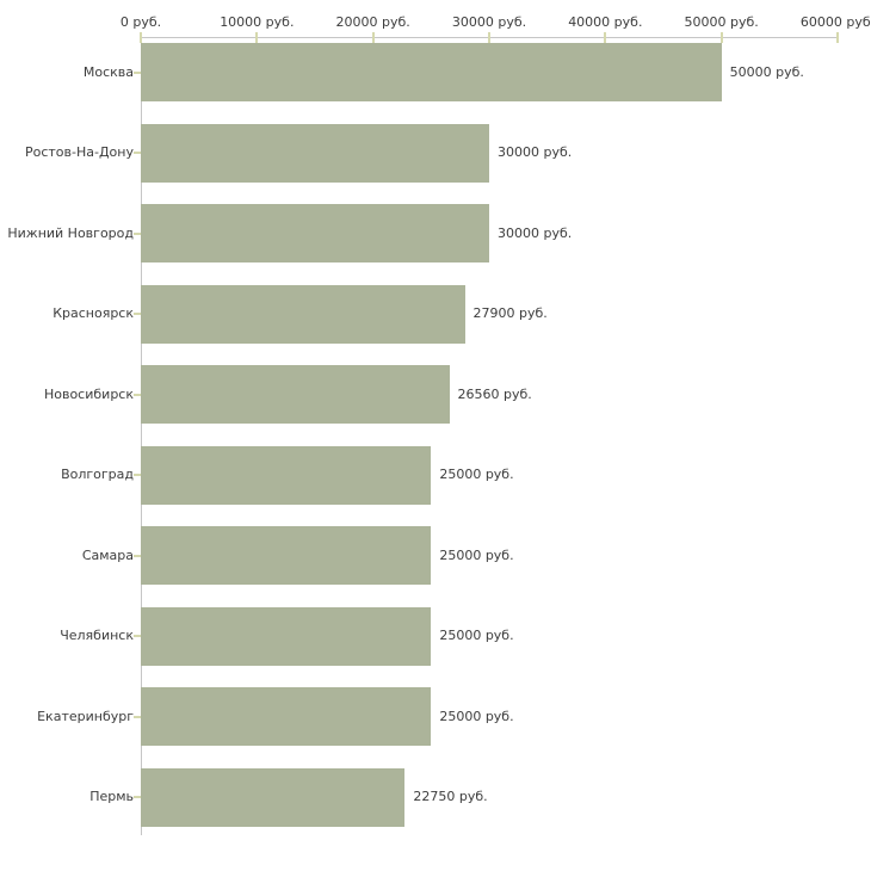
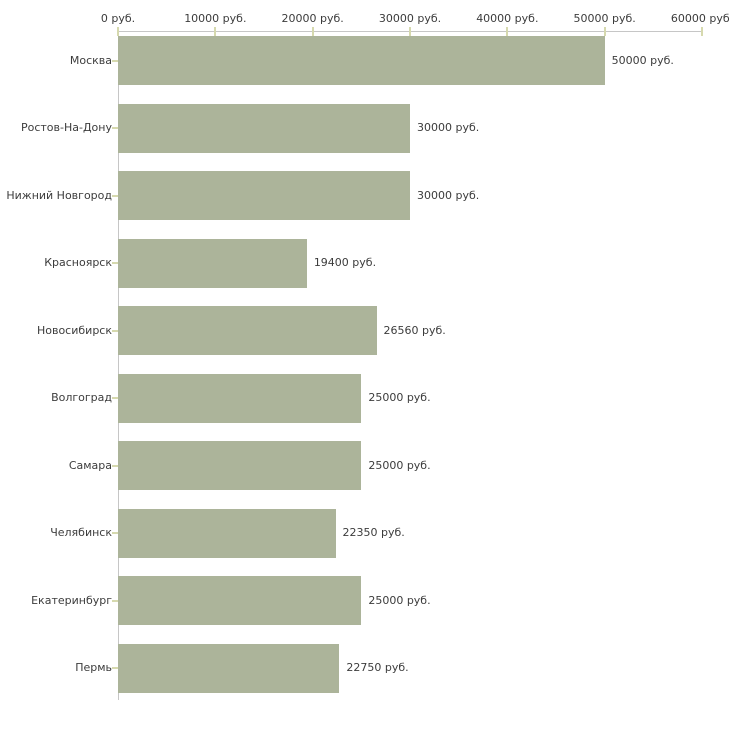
Красноярск: 27900 -> 19400
Челябинск: 25000 -> 22350
